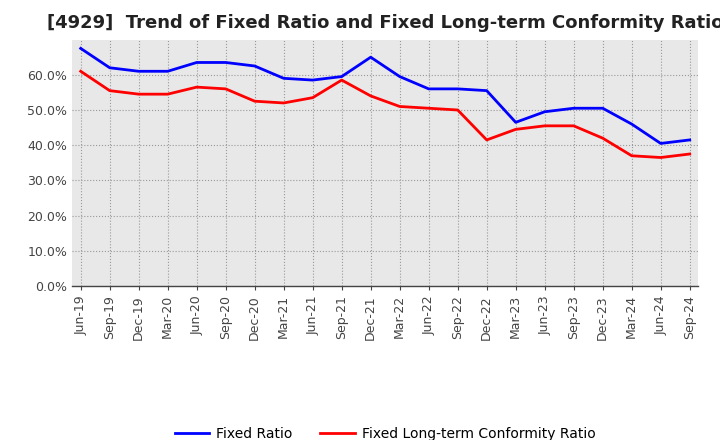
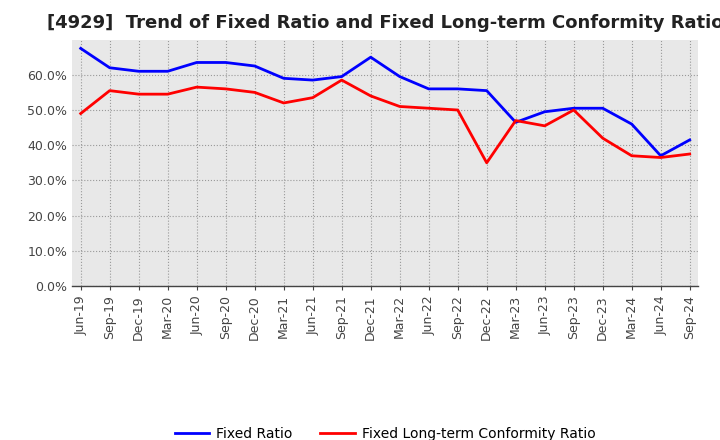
Fixed Long-term Conformity Ratio/Jun-19: 61.0% -> 49.0%
Fixed Long-term Conformity Ratio/Dec-20: 52.5% -> 55.0%
Fixed Long-term Conformity Ratio/Dec-22: 41.5% -> 35.0%
Fixed Long-term Conformity Ratio/Mar-23: 44.5% -> 47.0%
Fixed Long-term Conformity Ratio/Sep-23: 45.5% -> 50.0%
Fixed Ratio/Jun-24: 40.5% -> 37.0%
